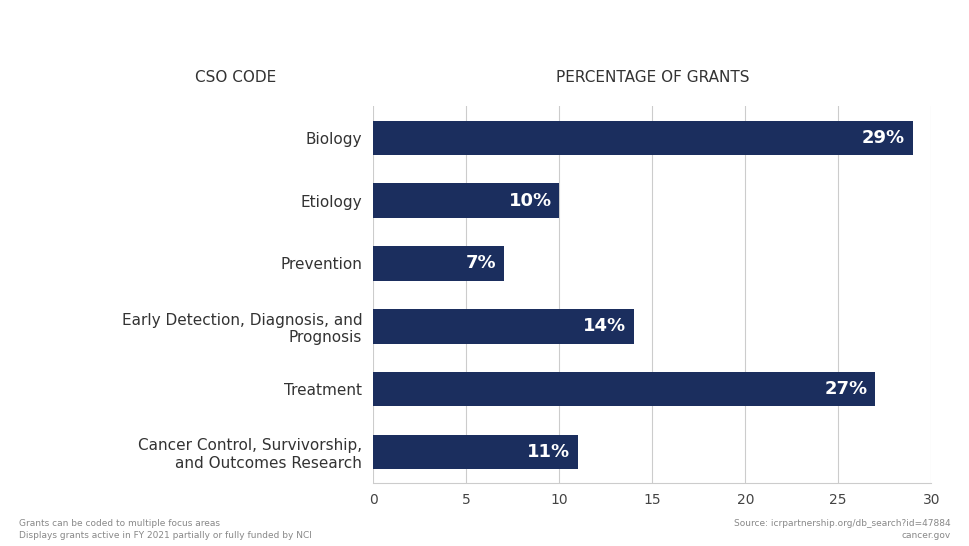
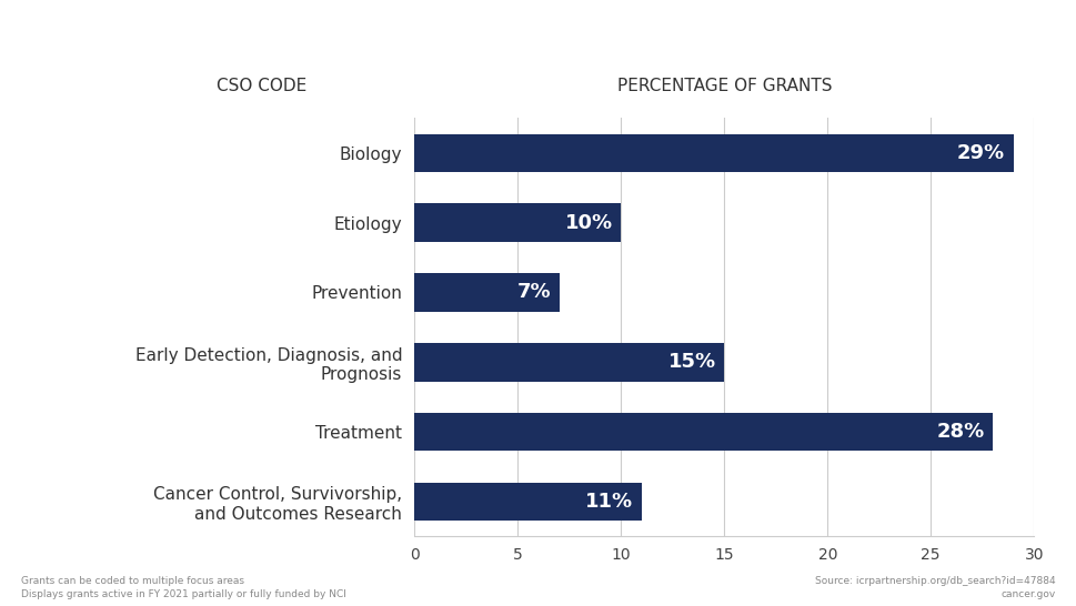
Early Detection, Diagnosis, and Prognosis: 14% -> 15%
Treatment: 27% -> 28%
